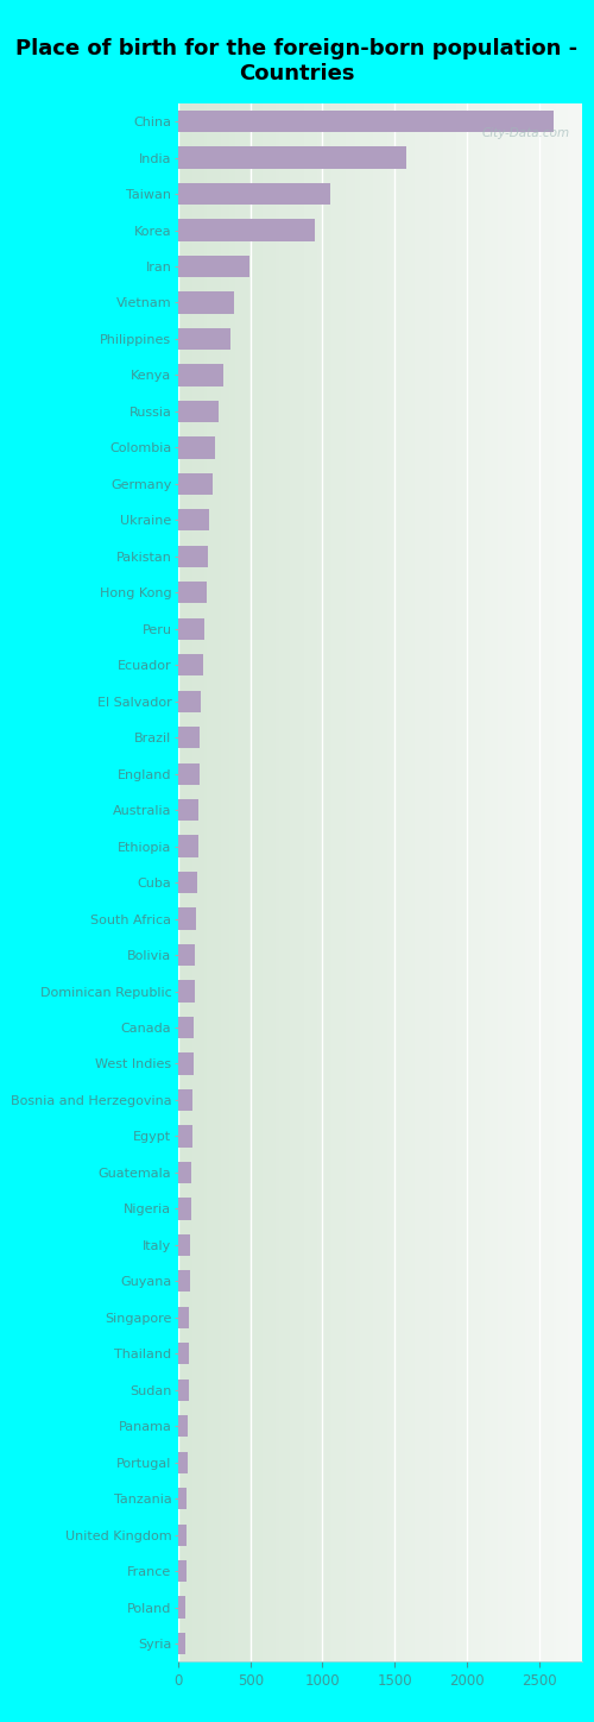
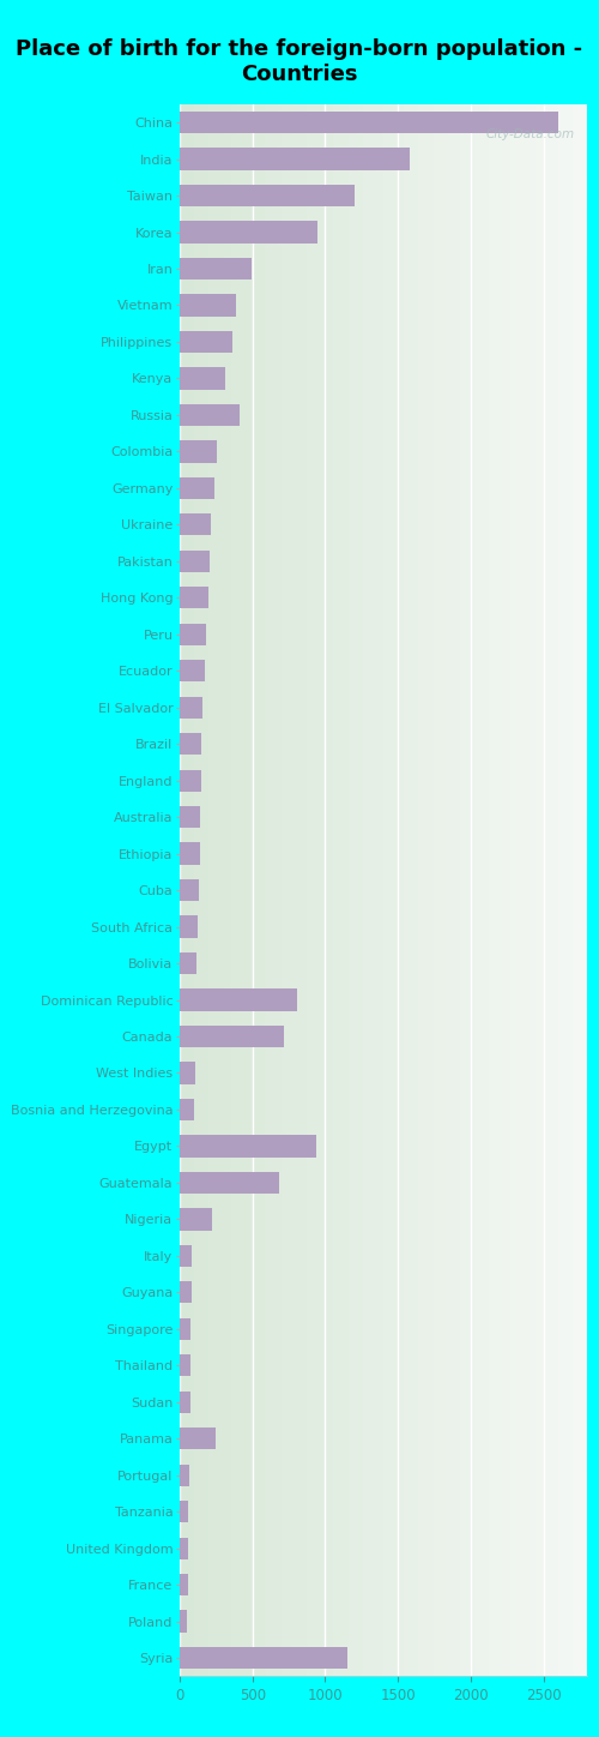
Taiwan: 1050 -> 1200
Russia: 280 -> 410
Dominican Republic: 110 -> 810
Canada: 110 -> 720
Egypt: 100 -> 940
Guatemala: 90 -> 680
Nigeria: 90 -> 220
Panama: 70 -> 250
Syria: 50 -> 1150
